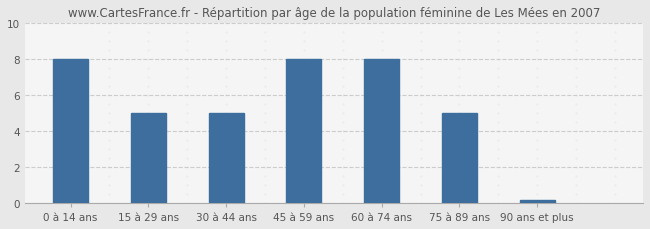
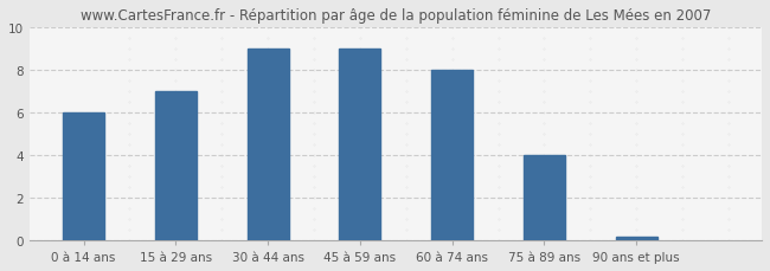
0 à 14 ans: 8.0 -> 6.0
15 à 29 ans: 5.0 -> 7.0
30 à 44 ans: 5.0 -> 9.0
45 à 59 ans: 8.0 -> 9.0
75 à 89 ans: 5.0 -> 4.0
